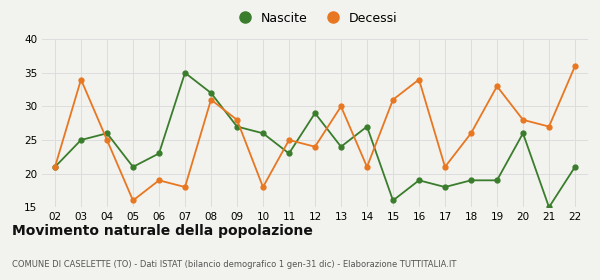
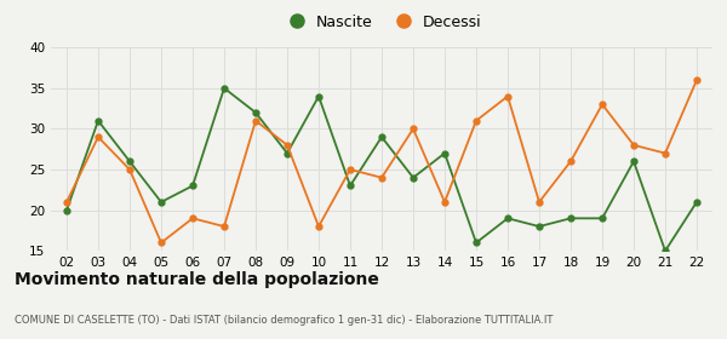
Nascite/02: 21 -> 20
Nascite/03: 25 -> 31
Decessi/03: 34 -> 29
Nascite/10: 26 -> 34
